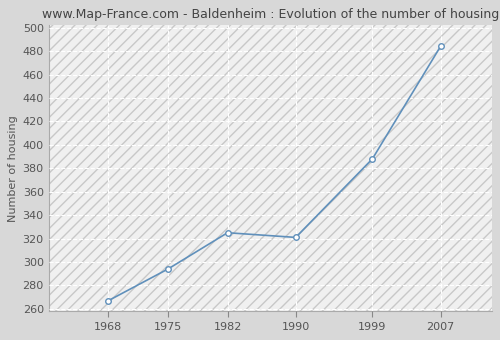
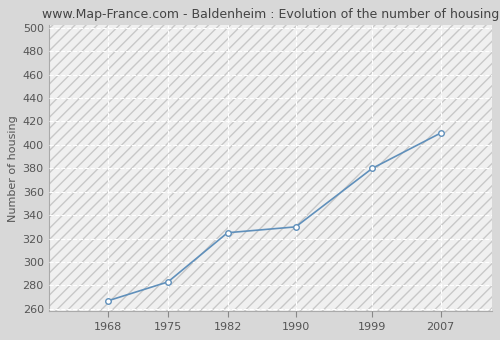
1975: 294 -> 283
1990: 321 -> 330
1999: 388 -> 380
2007: 484 -> 410
